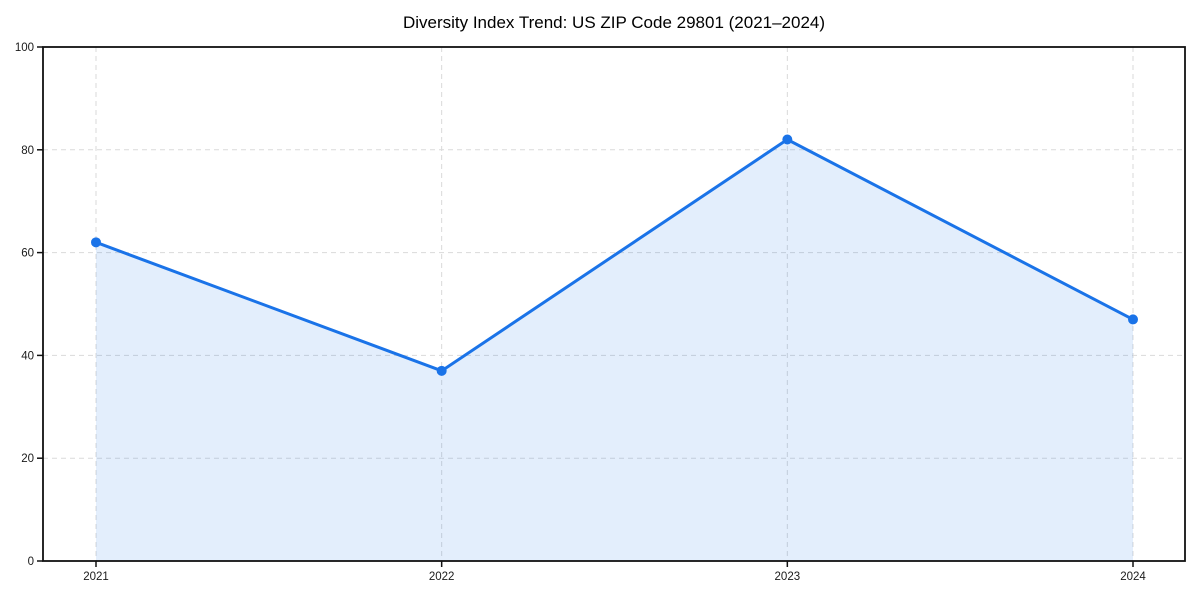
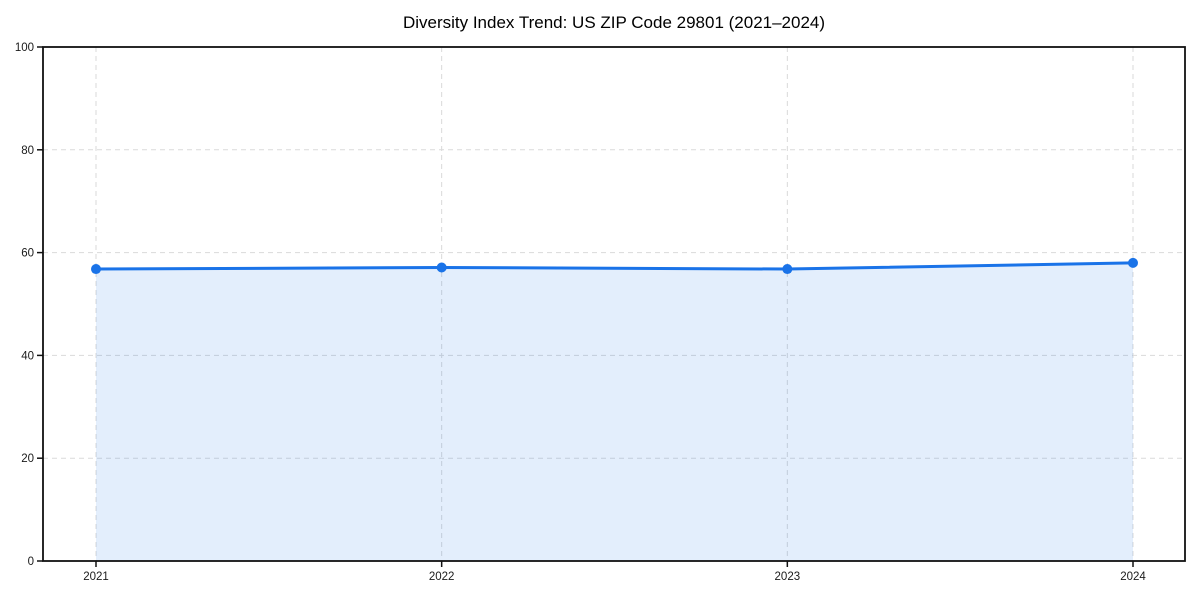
2021: 62 -> 57
2022: 37 -> 57
2023: 82 -> 57
2024: 47 -> 58
